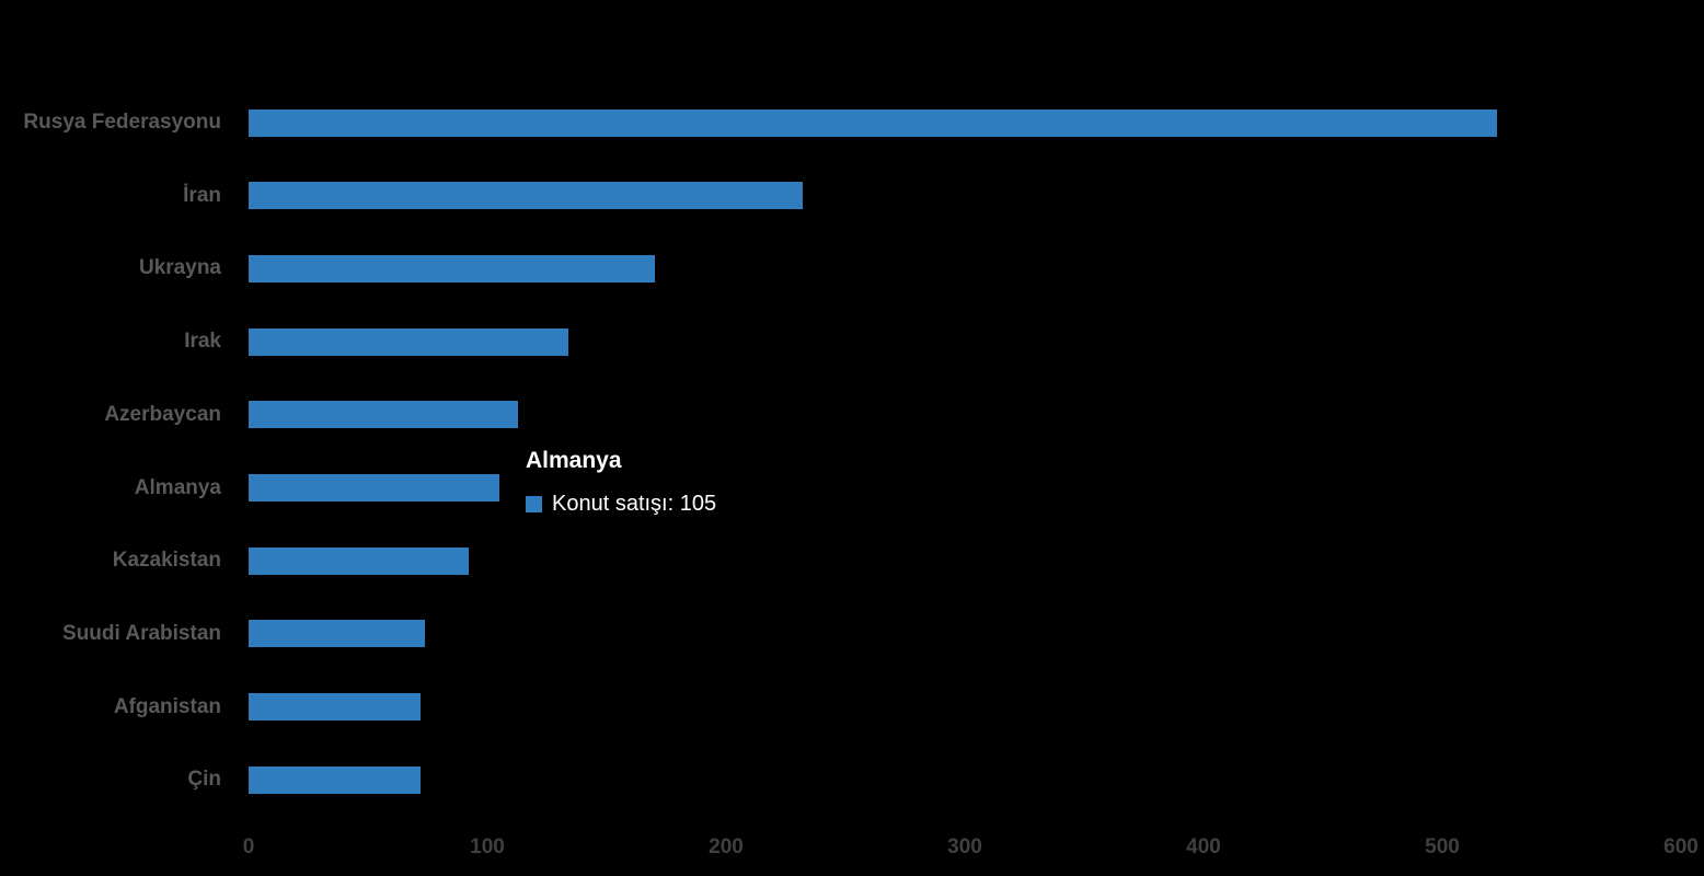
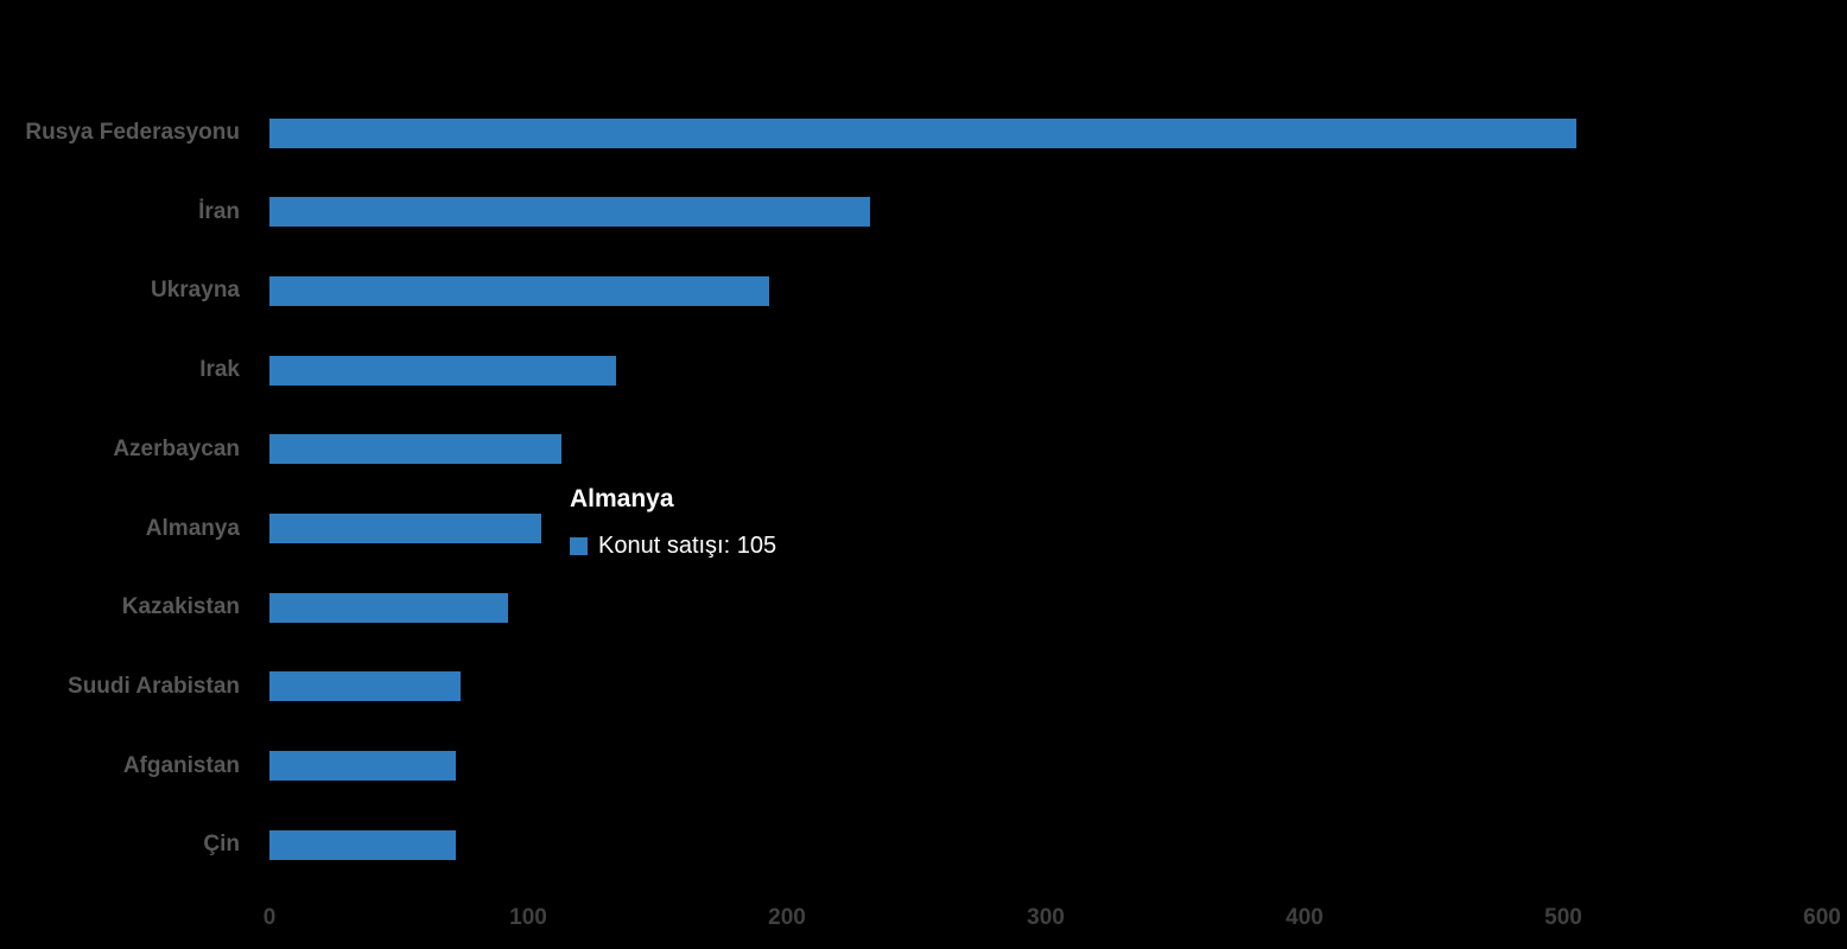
Rusya Federasyonu: 523 -> 505
Ukrayna: 170 -> 193
